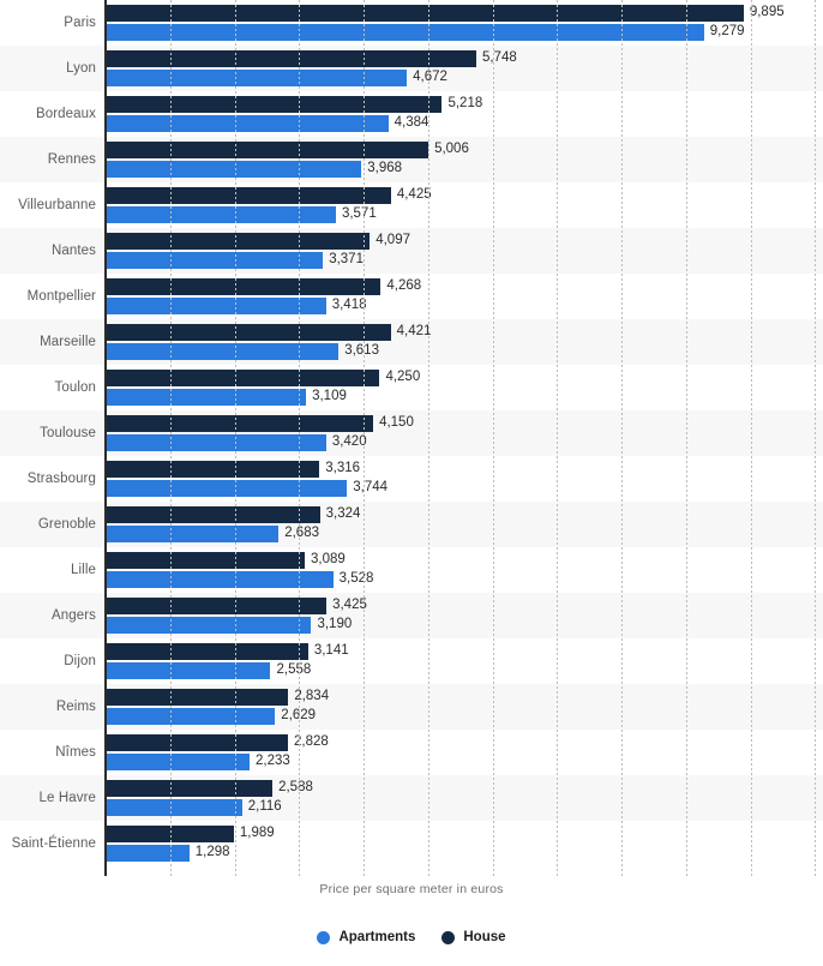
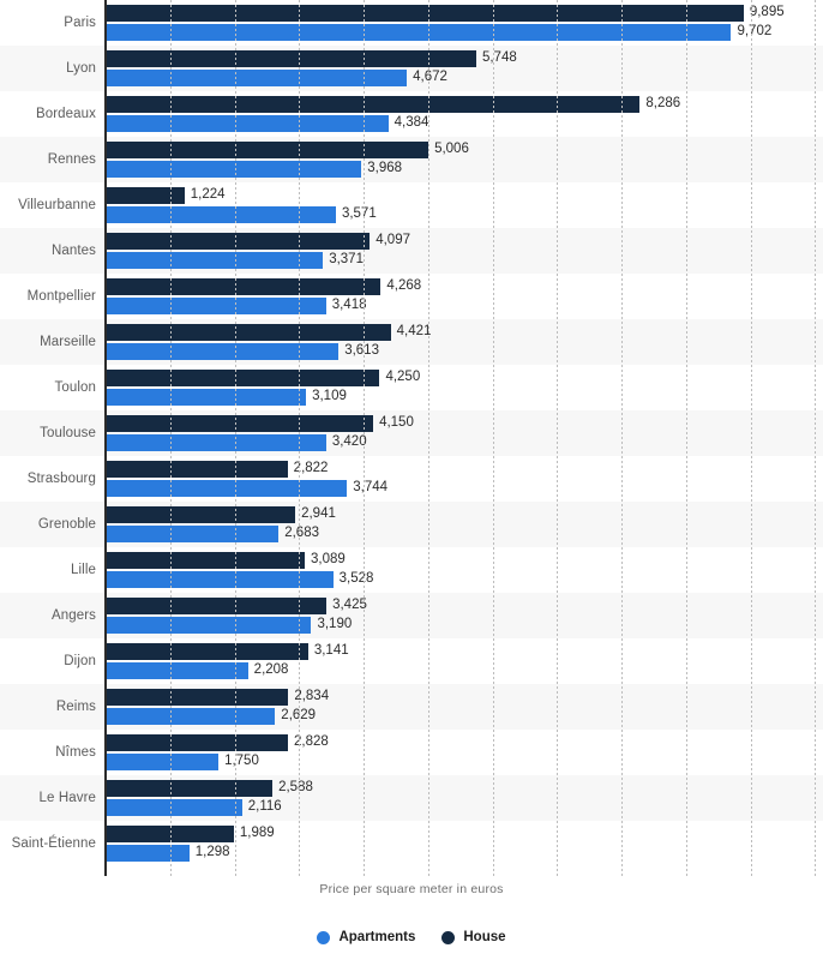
Apartments/Paris: 9,279 -> 9,702
House/Bordeaux: 5,218 -> 8,286
House/Villeurbanne: 4,425 -> 1,224
House/Strasbourg: 3,316 -> 2,822
House/Grenoble: 3,324 -> 2,941
Apartments/Dijon: 2,558 -> 2,208
Apartments/Nîmes: 2,233 -> 1,750
